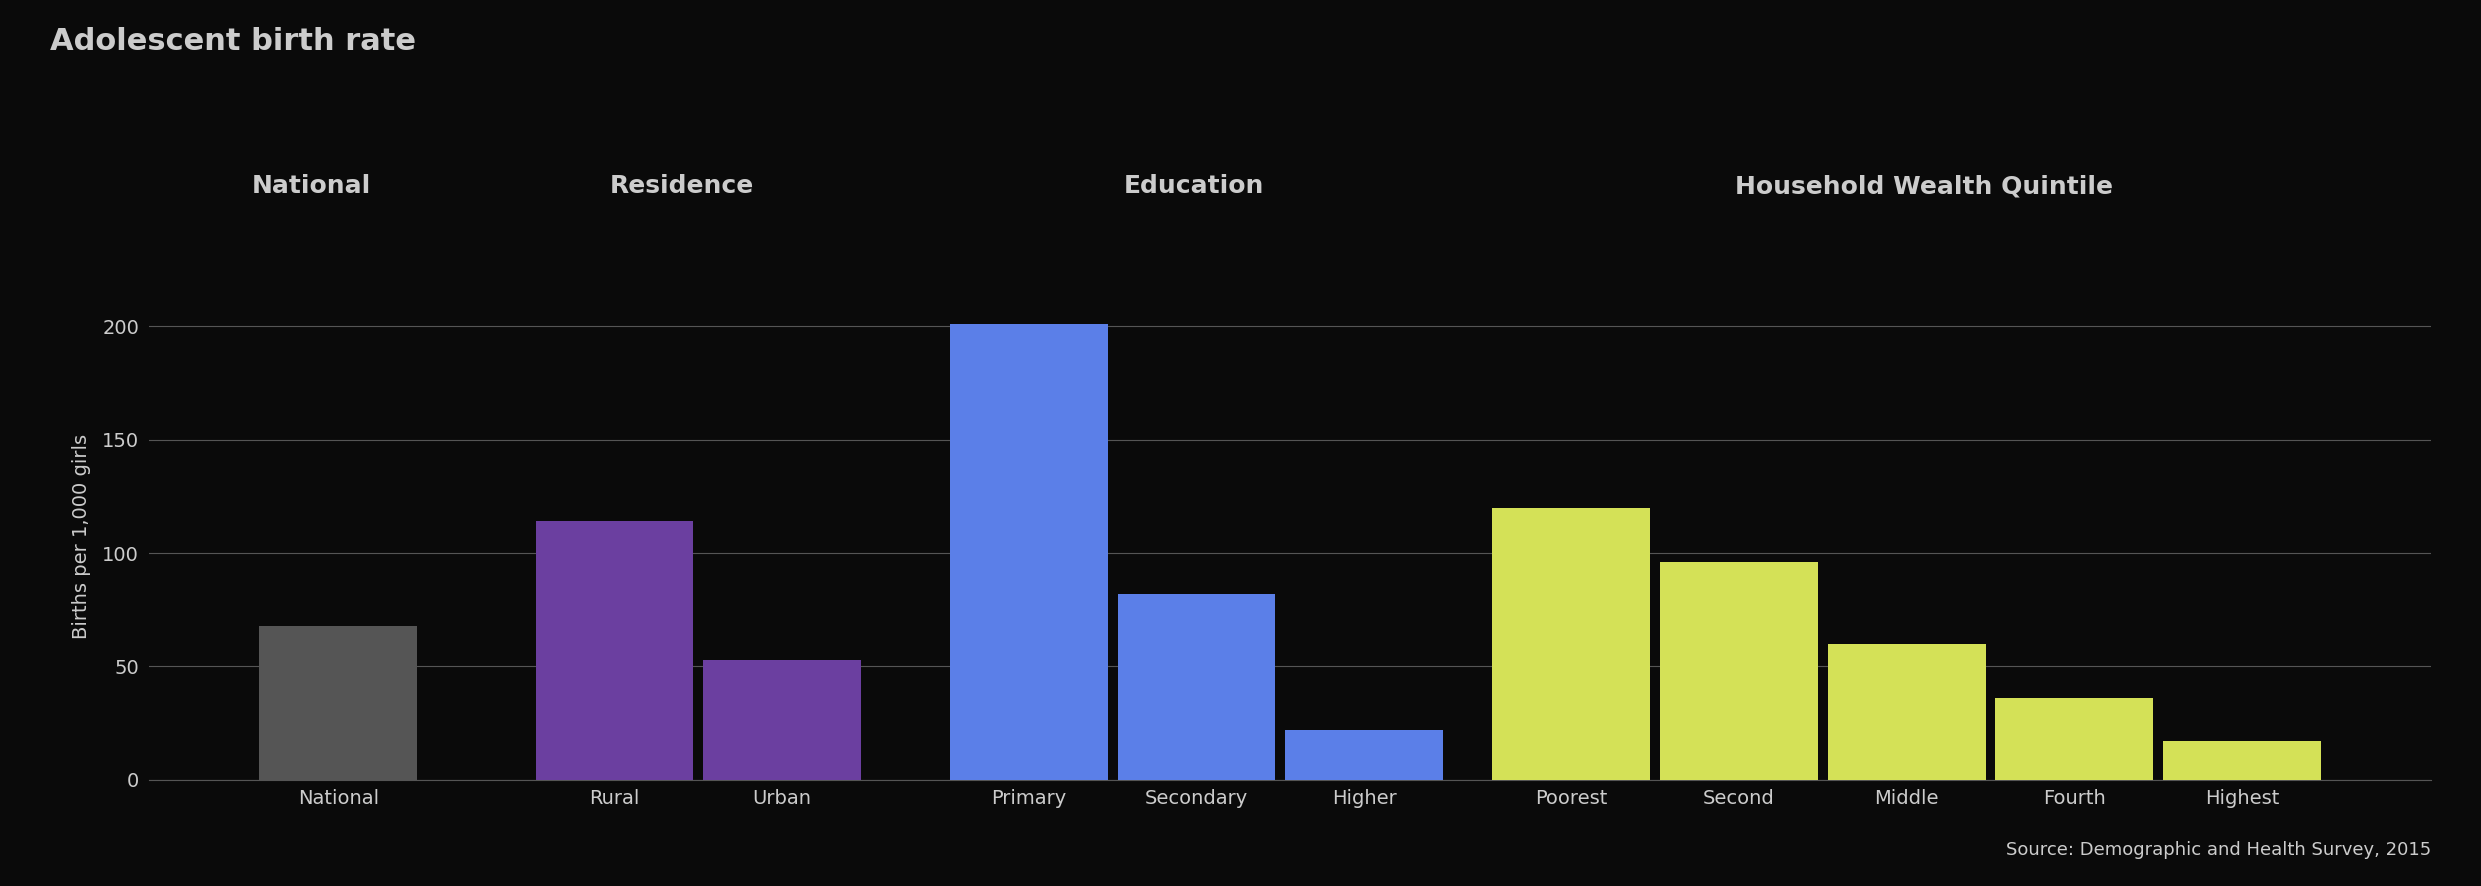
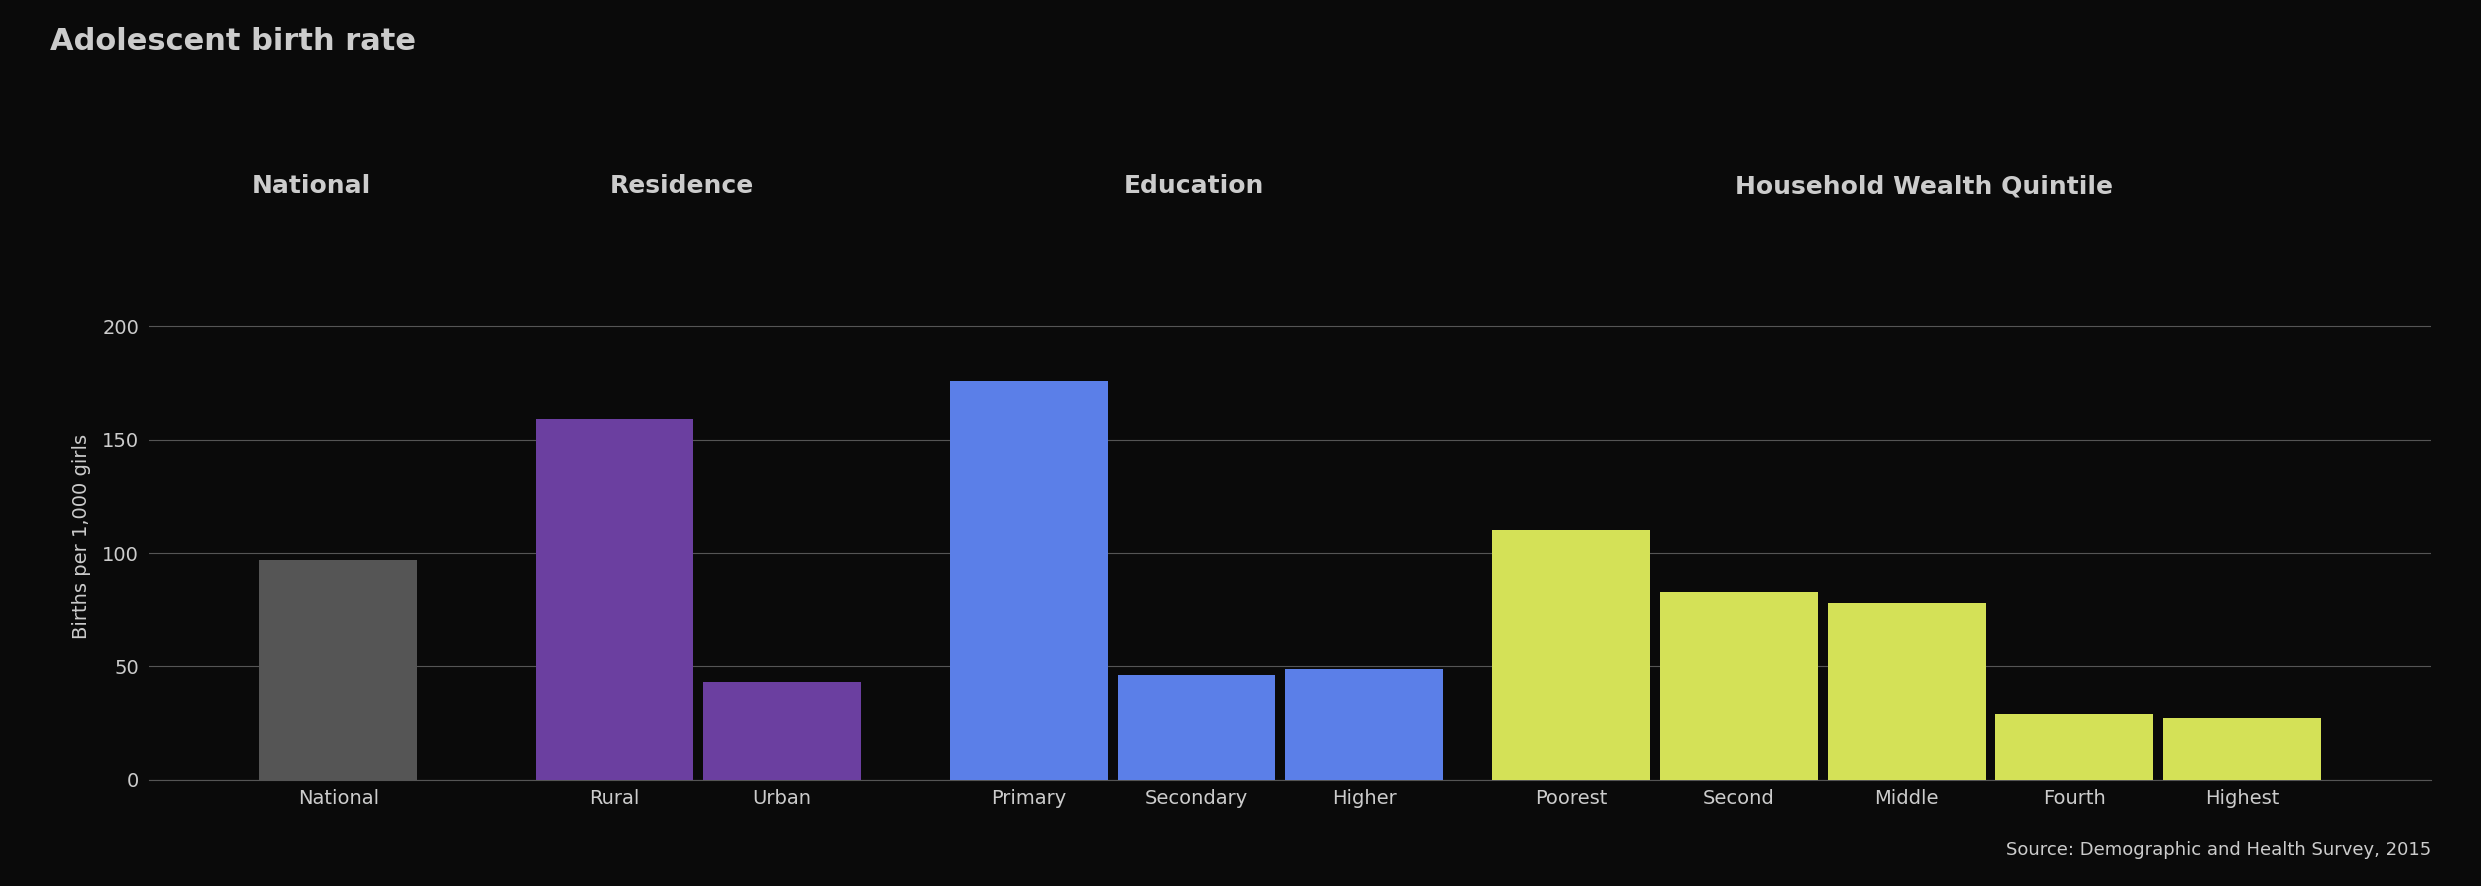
National: 68 -> 97
Rural: 114 -> 159
Urban: 53 -> 43
Primary: 201 -> 176
Secondary: 82 -> 46
Higher: 22 -> 49
Poorest: 120 -> 110
Second: 96 -> 83
Middle: 60 -> 78
Fourth: 36 -> 29
Highest: 17 -> 27
